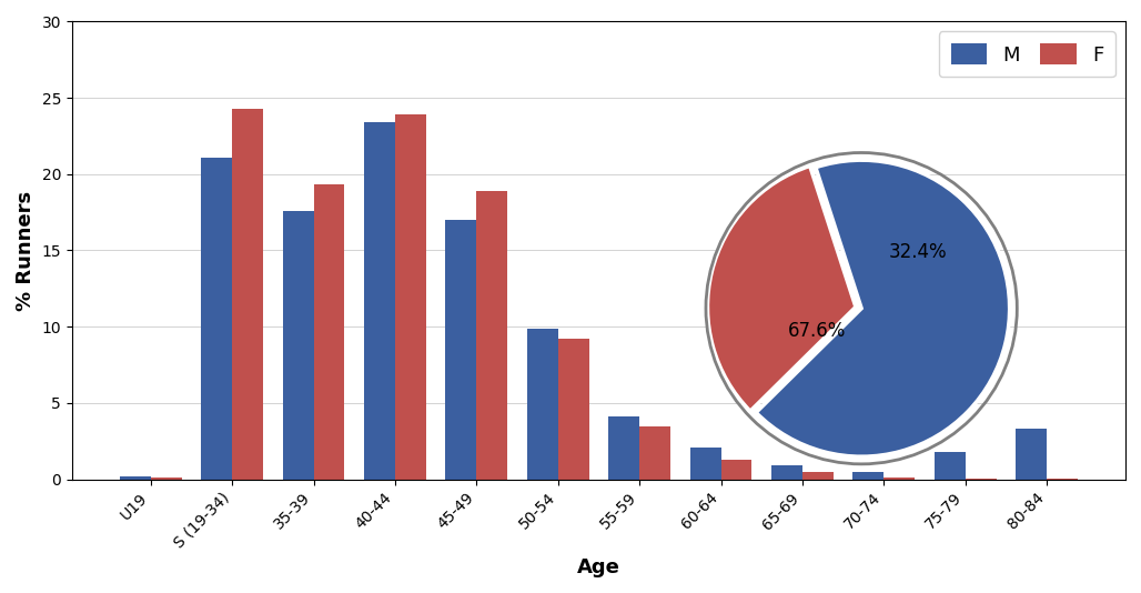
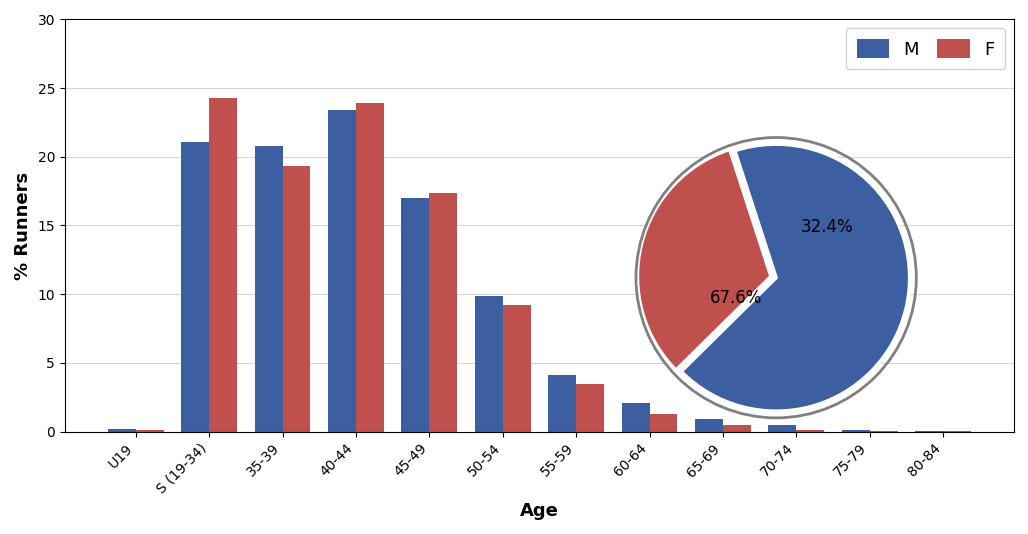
M/35-39: 17.6 -> 20.8
F/45-49: 18.9 -> 17.4
M/75-79: 1.8 -> 0.1
M/80-84: 3.3 -> 0.1
